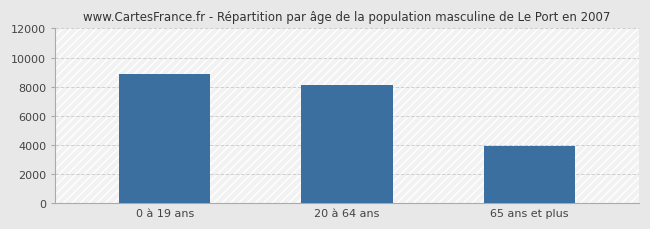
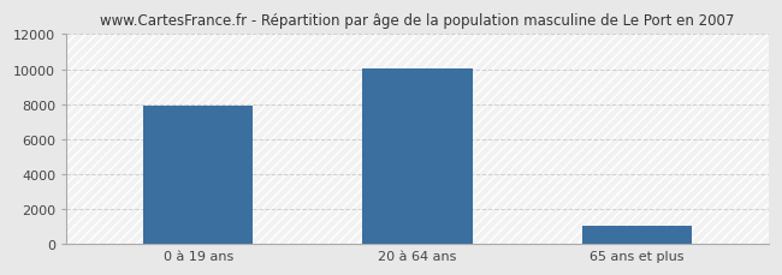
0 à 19 ans: 8900 -> 7900
20 à 64 ans: 8100 -> 10000
65 ans et plus: 3900 -> 1000
